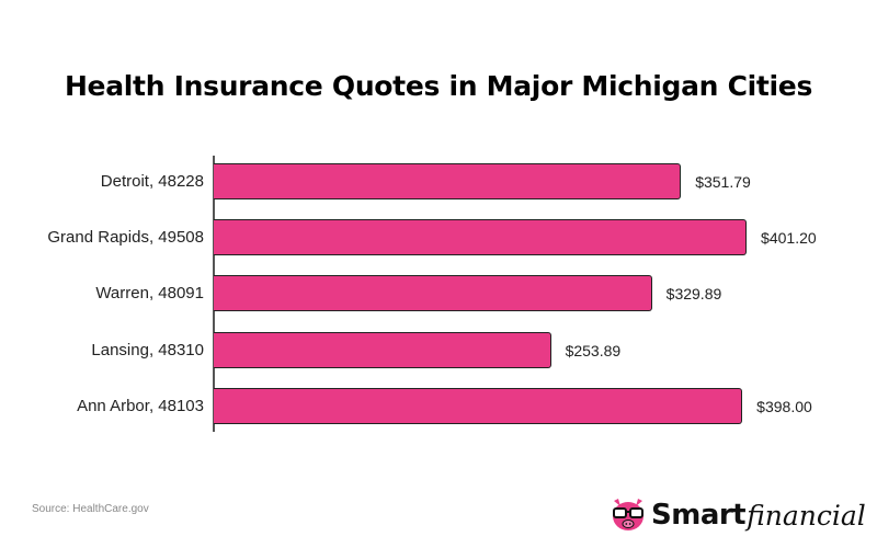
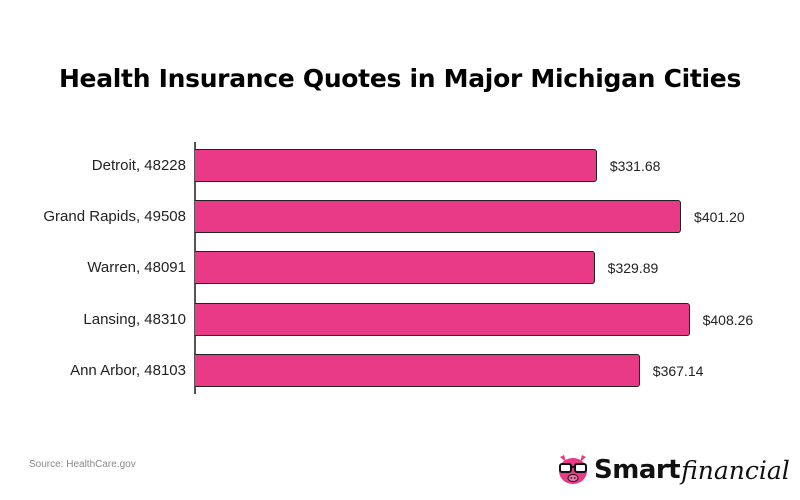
Detroit, 48228: $351.79 -> $331.68
Lansing, 48310: $253.89 -> $408.26
Ann Arbor, 48103: $398.00 -> $367.14
